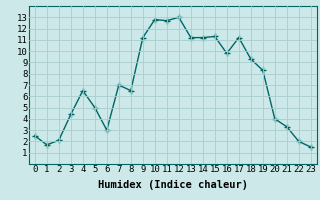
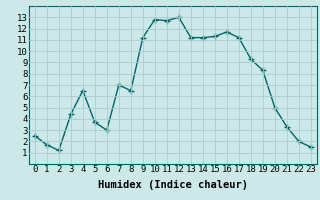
2: 2.1 -> 1.2
5: 5.0 -> 3.7
16: 9.8 -> 11.7
20: 4.0 -> 5.0
